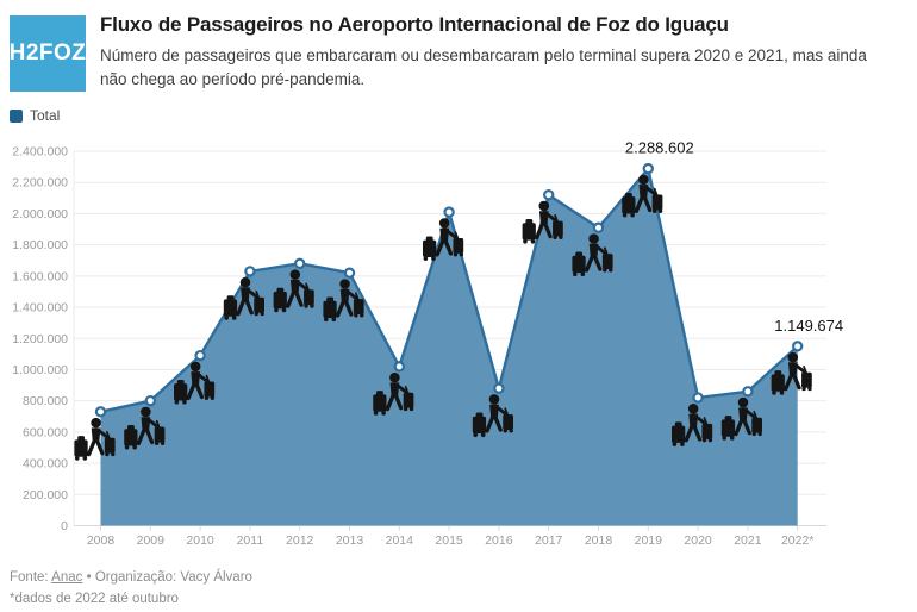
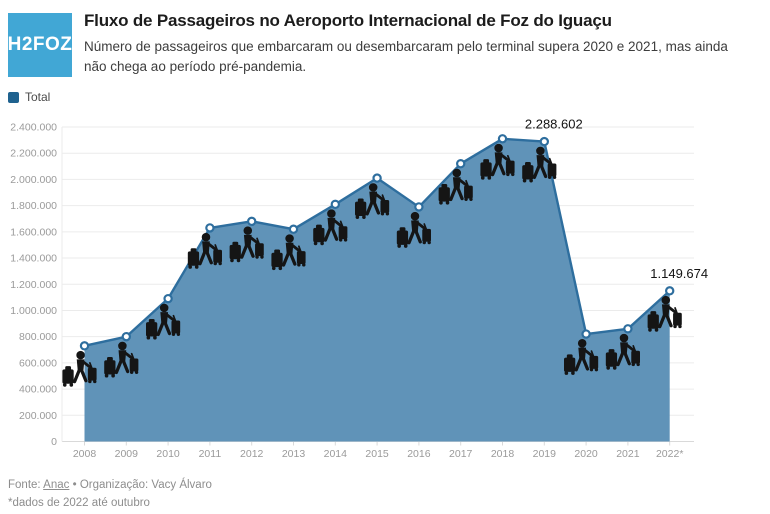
2014: 1020000 -> 1810000
2016: 880000 -> 1790000
2018: 1910000 -> 2310000
